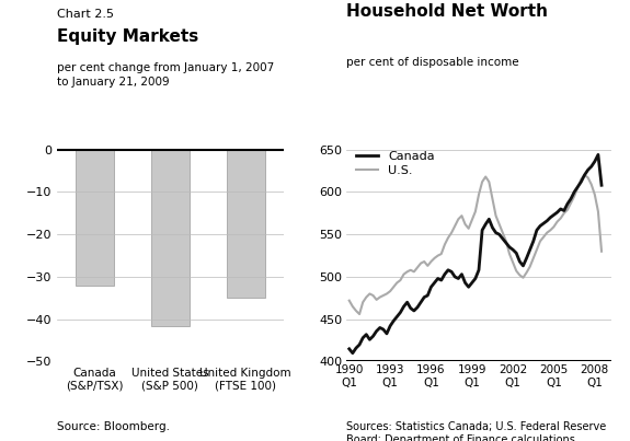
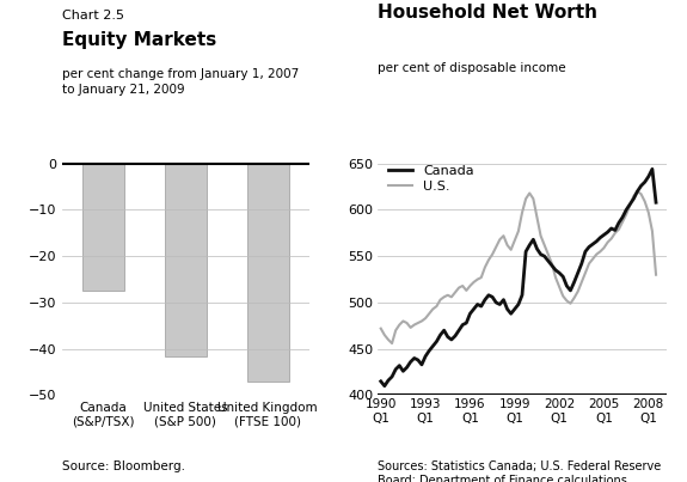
Canada (S&P/TSX): -32.0 -> -27.5
United Kingdom (FTSE 100): -35.0 -> -47.0
